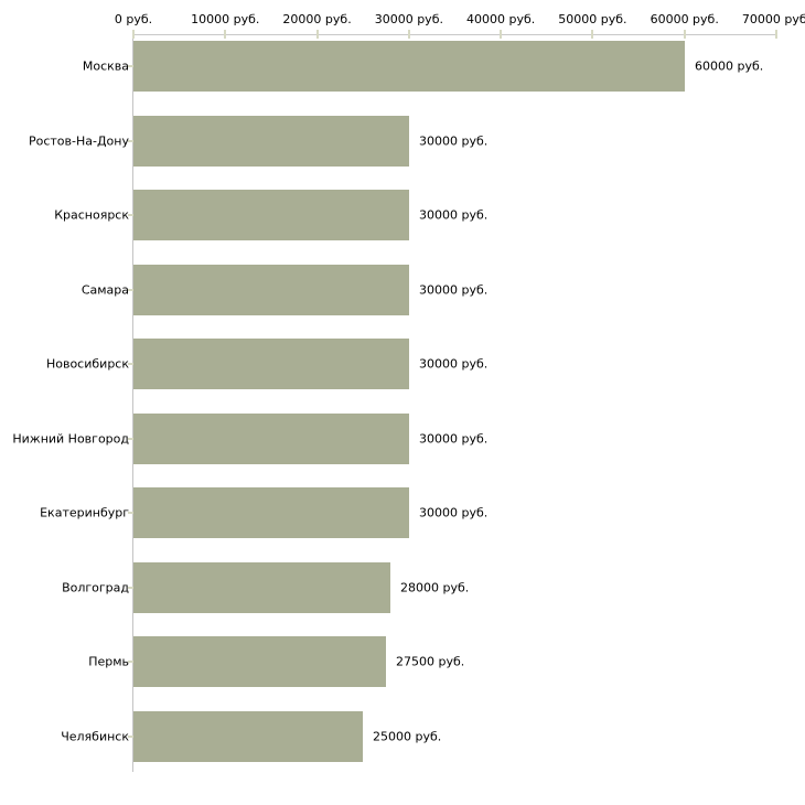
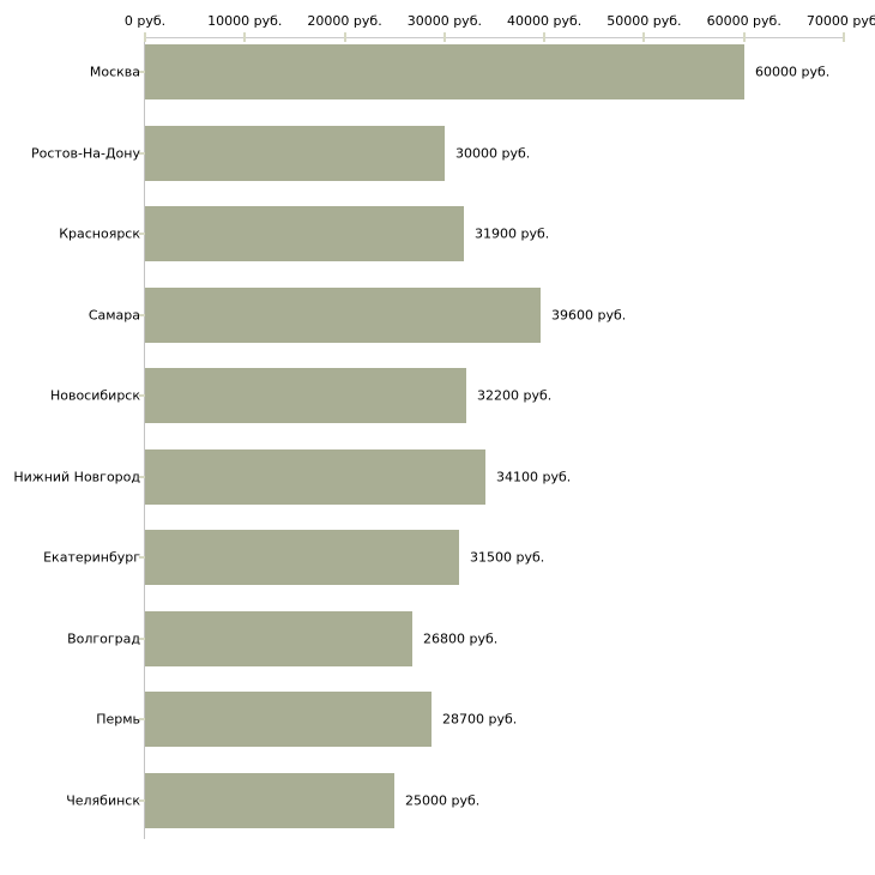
Красноярск: 30000 -> 31900
Самара: 30000 -> 39600
Новосибирск: 30000 -> 32200
Нижний Новгород: 30000 -> 34100
Екатеринбург: 30000 -> 31500
Волгоград: 28000 -> 26800
Пермь: 27500 -> 28700
